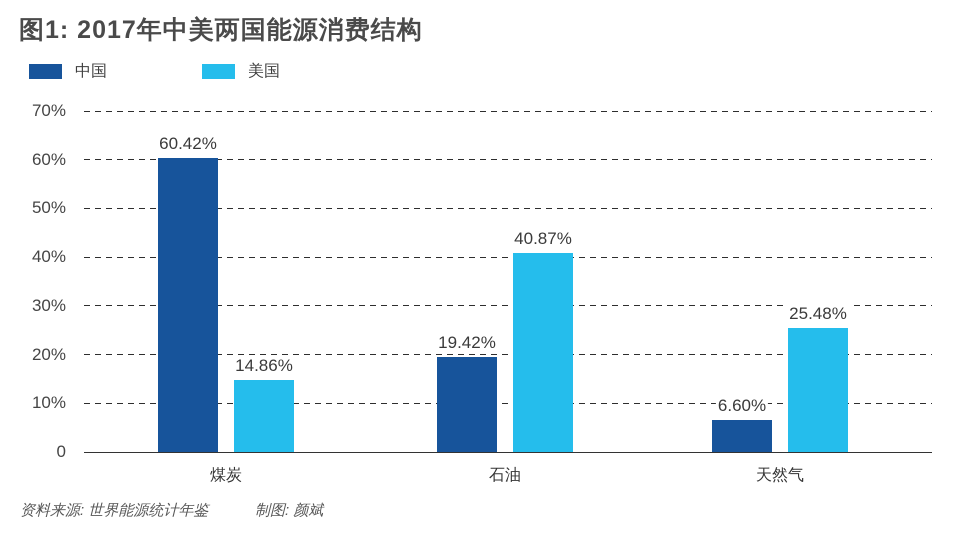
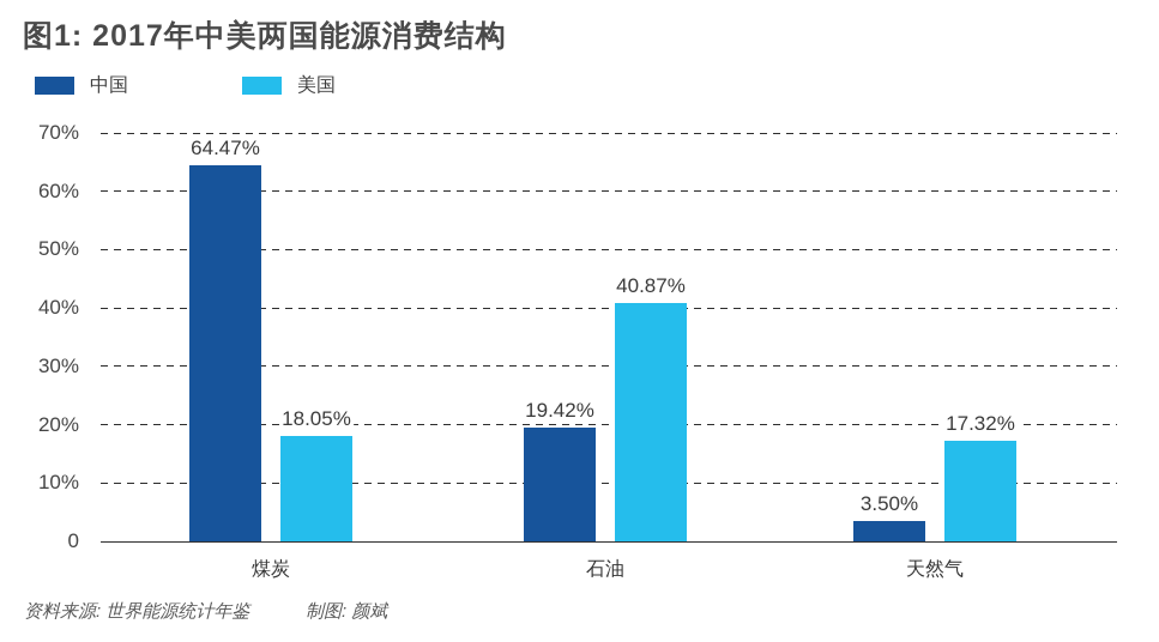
中国/煤炭: 60.42% -> 64.47%
美国/煤炭: 14.86% -> 18.05%
中国/天然气: 6.60% -> 3.50%
美国/天然气: 25.48% -> 17.32%
